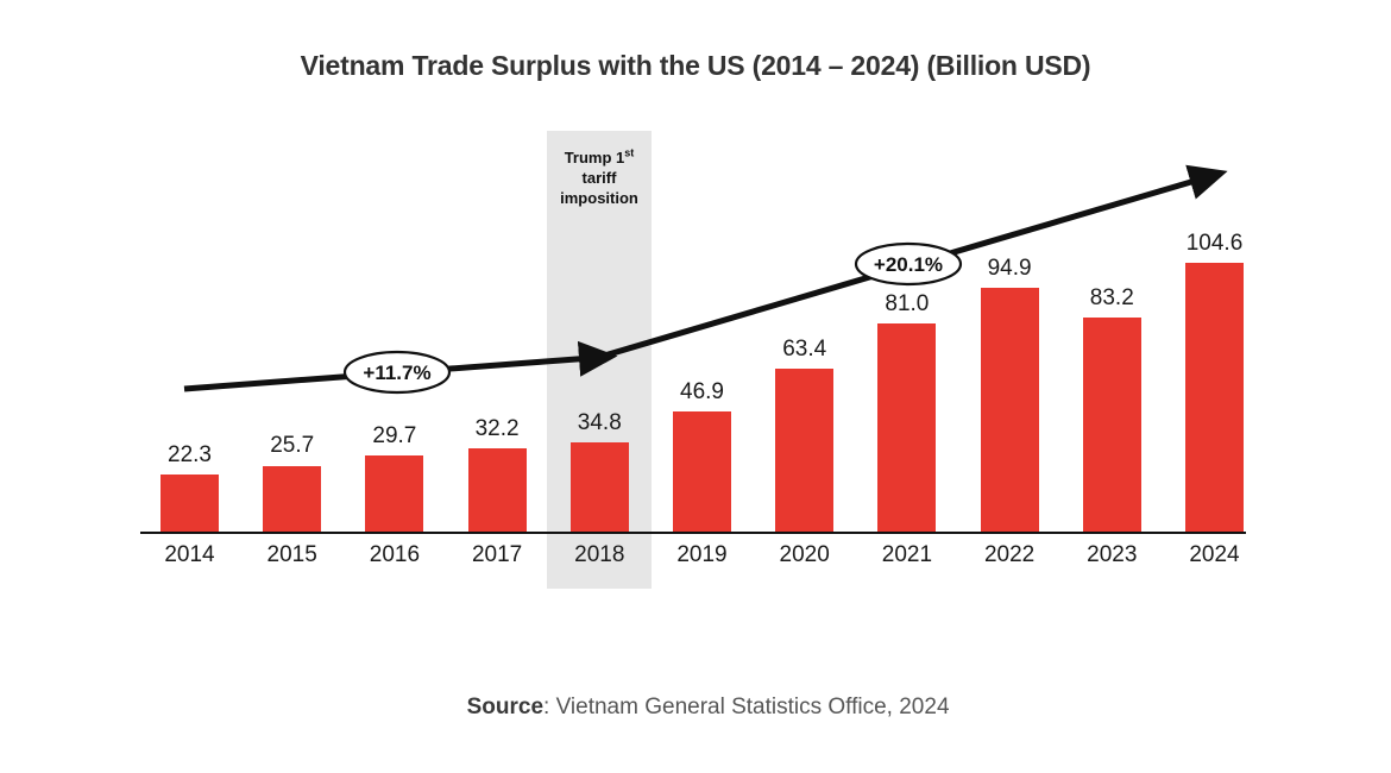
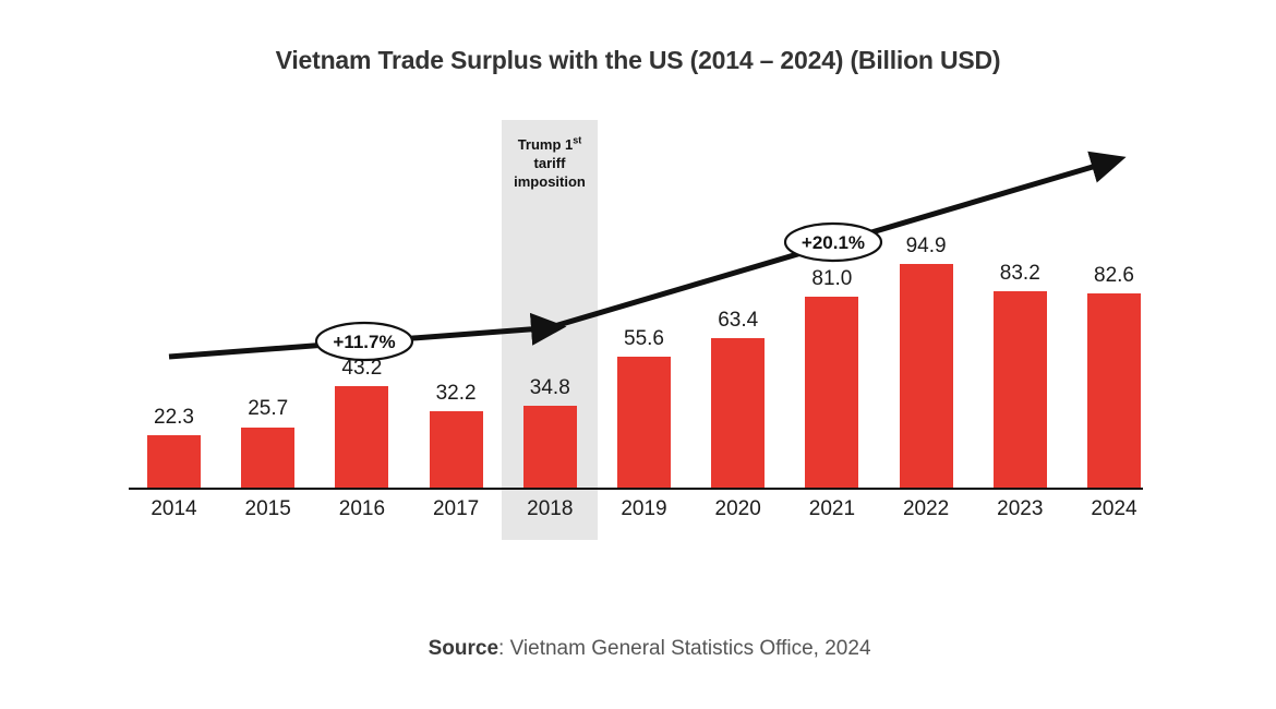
2016: 29.7 -> 43.2
2019: 46.9 -> 55.6
2024: 104.6 -> 82.6
